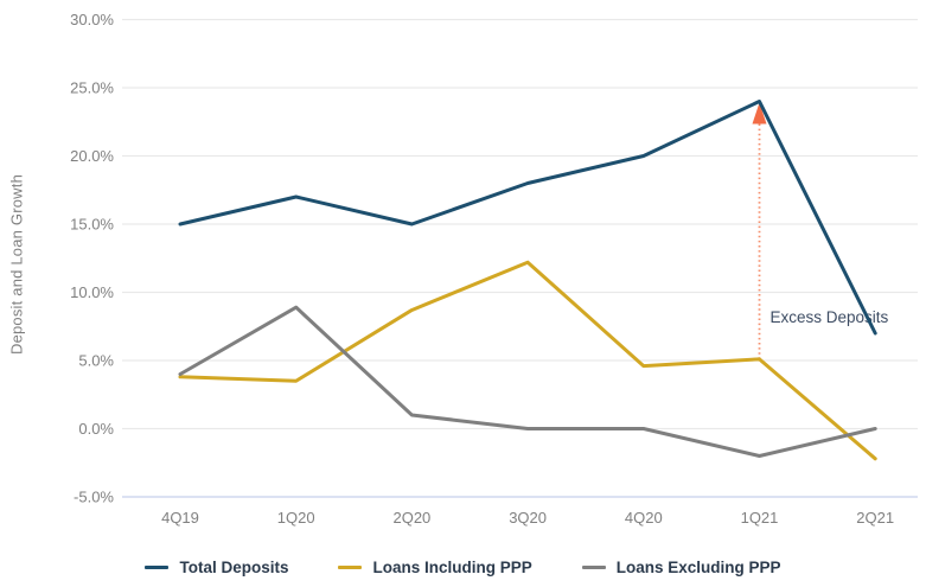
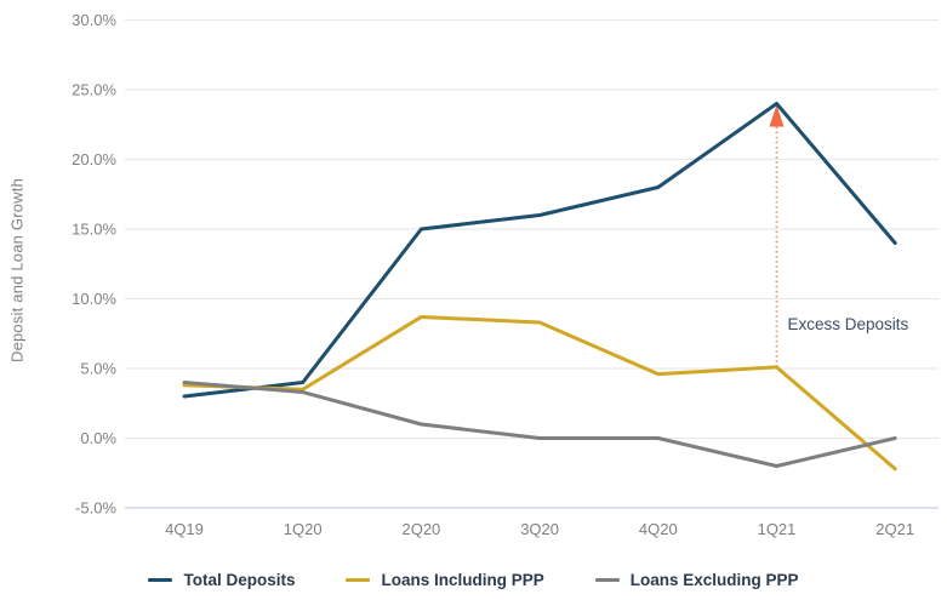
Total Deposits/4Q19: 15% -> 3%
Total Deposits/1Q20: 17% -> 4%
Loans Excluding PPP/1Q20: 8.9% -> 3.3%
Total Deposits/3Q20: 18% -> 16%
Loans Including PPP/3Q20: 12.2% -> 8.3%
Total Deposits/4Q20: 20% -> 18%
Total Deposits/2Q21: 7% -> 14%
